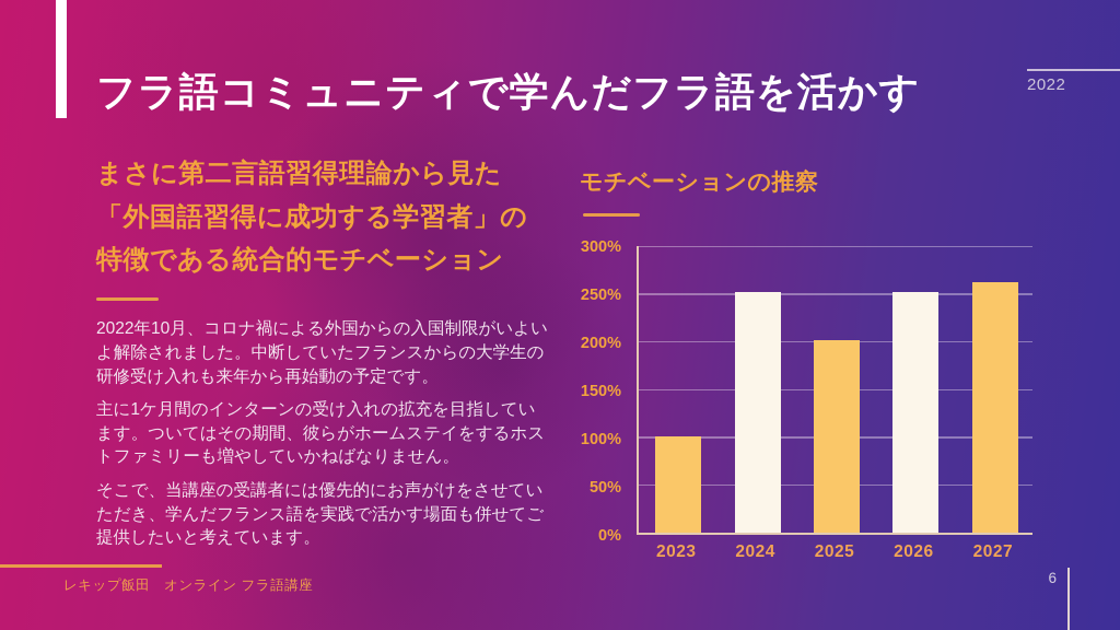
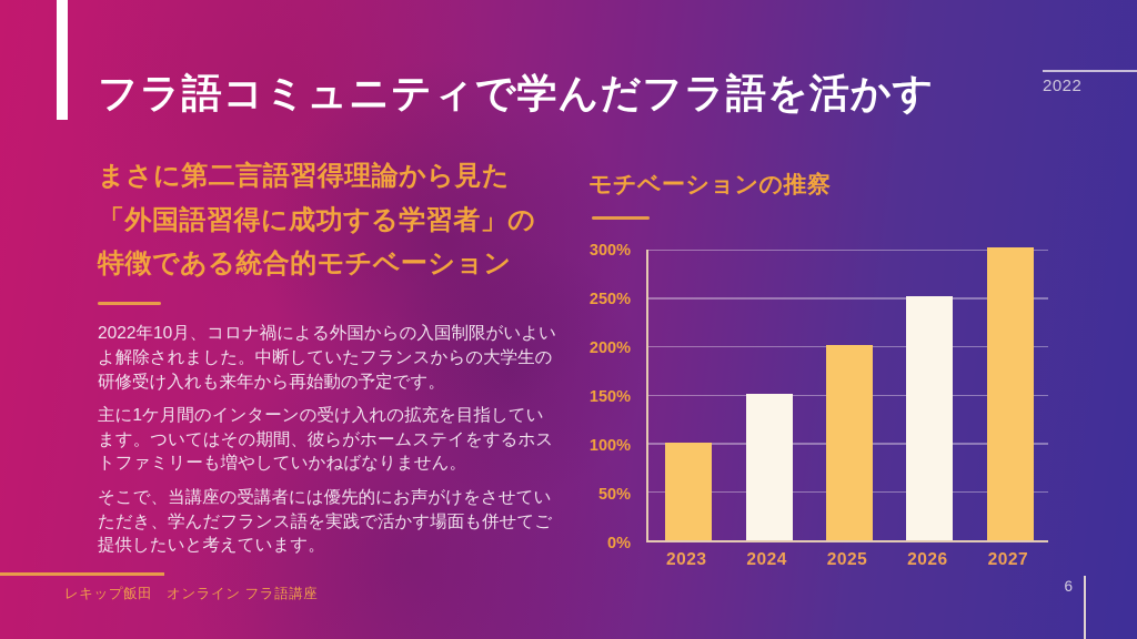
2024: 250% -> 150%
2027: 260% -> 300%
